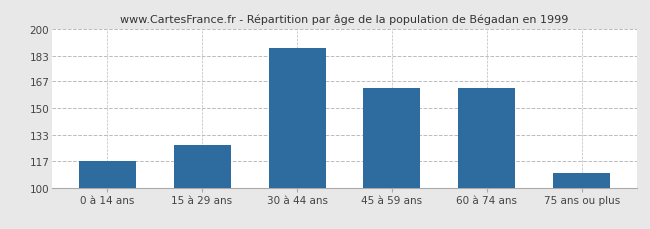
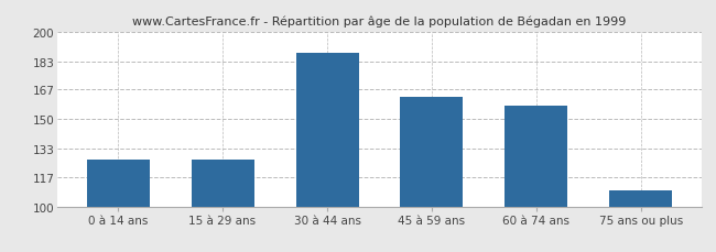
0 à 14 ans: 117 -> 127
60 à 74 ans: 163 -> 158
